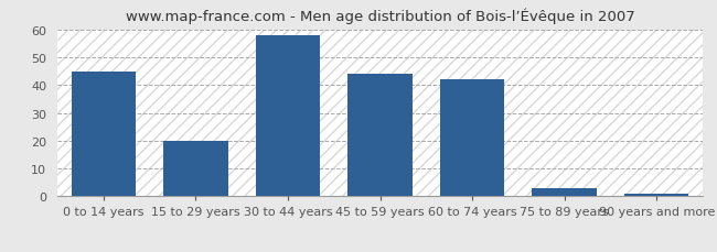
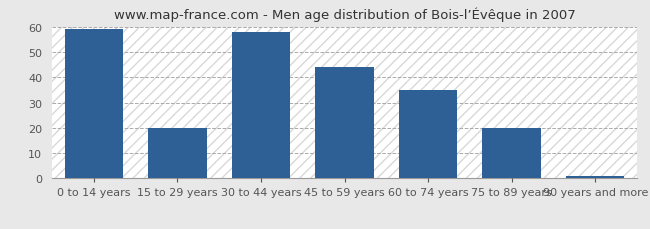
0 to 14 years: 45 -> 59
60 to 74 years: 42 -> 35
75 to 89 years: 3 -> 20
